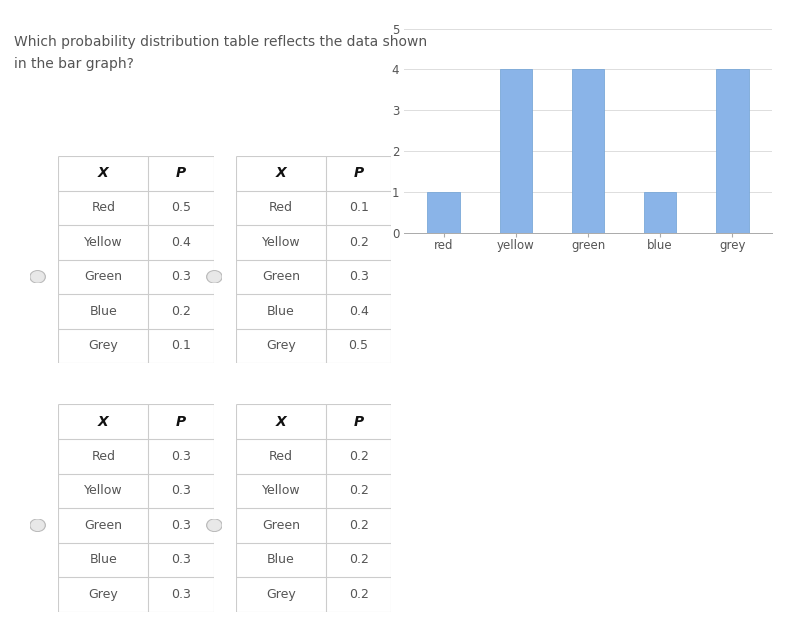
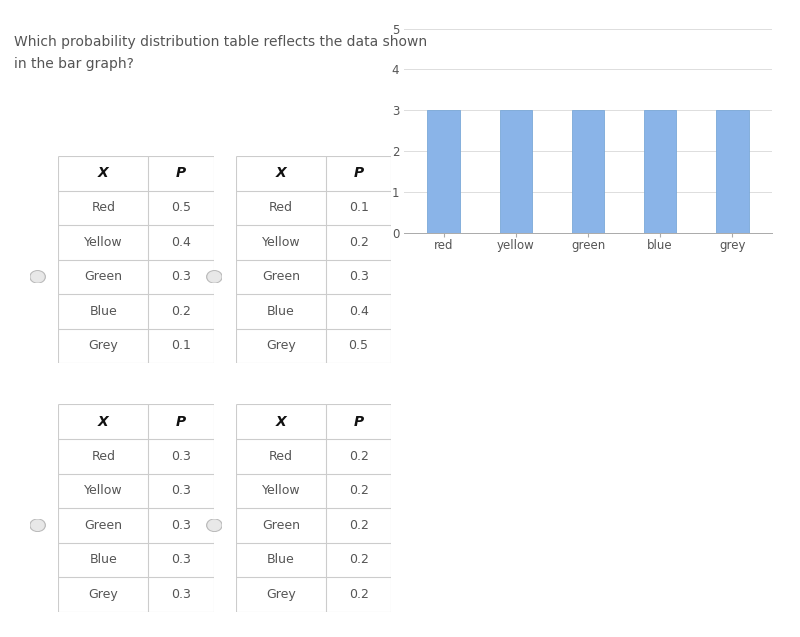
red: 1 -> 3
yellow: 4 -> 3
green: 4 -> 3
blue: 1 -> 3
grey: 4 -> 3
